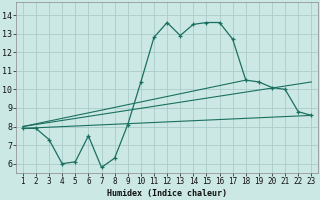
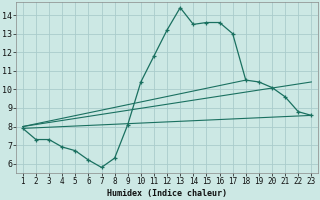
2: 7.9 -> 7.3
4: 6.0 -> 6.9
5: 6.1 -> 6.7
6: 7.5 -> 6.2
11: 12.8 -> 11.8
12: 13.6 -> 13.2
13: 12.9 -> 14.4
17: 12.7 -> 13.0
21: 10.0 -> 9.6
